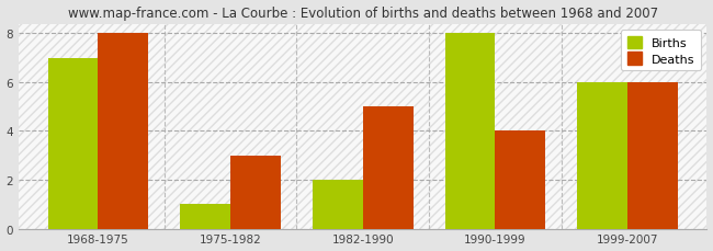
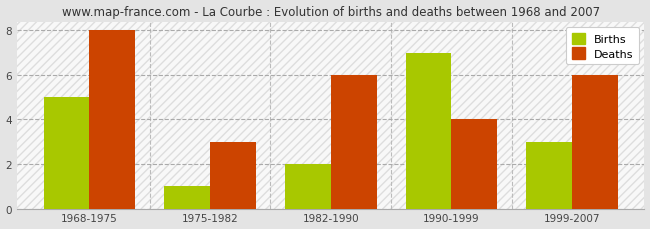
Births/1968-1975: 7 -> 5
Deaths/1982-1990: 5 -> 6
Births/1990-1999: 8 -> 7
Births/1999-2007: 6 -> 3
